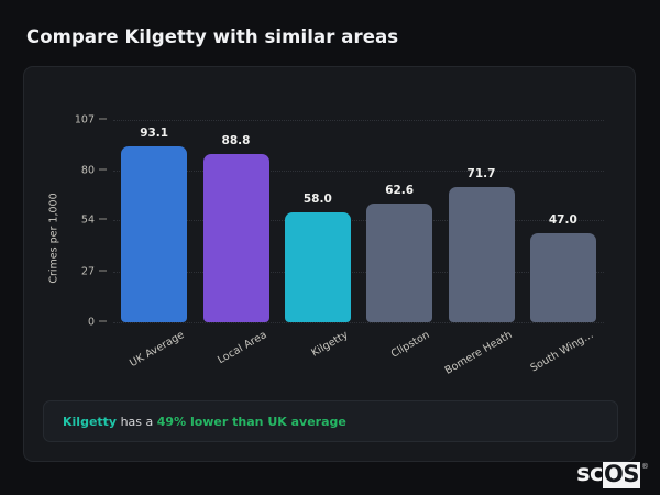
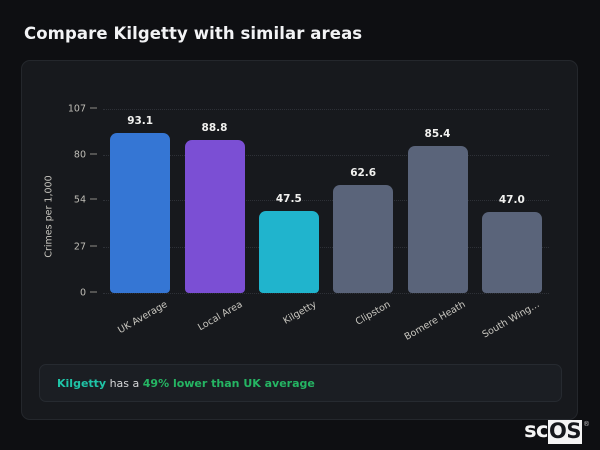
Kilgetty: 58.0 -> 47.5
Bomere Heath: 71.7 -> 85.4
